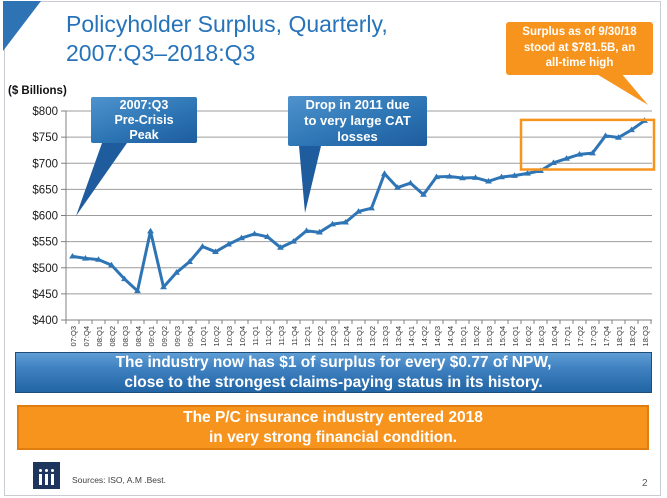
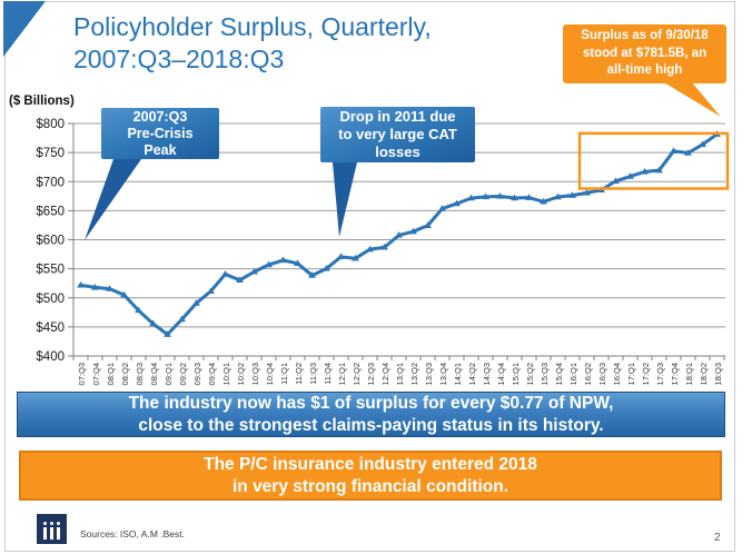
09:Q1: $570 -> $440
13:Q3: $680 -> $620
14:Q2: $640 -> $670
